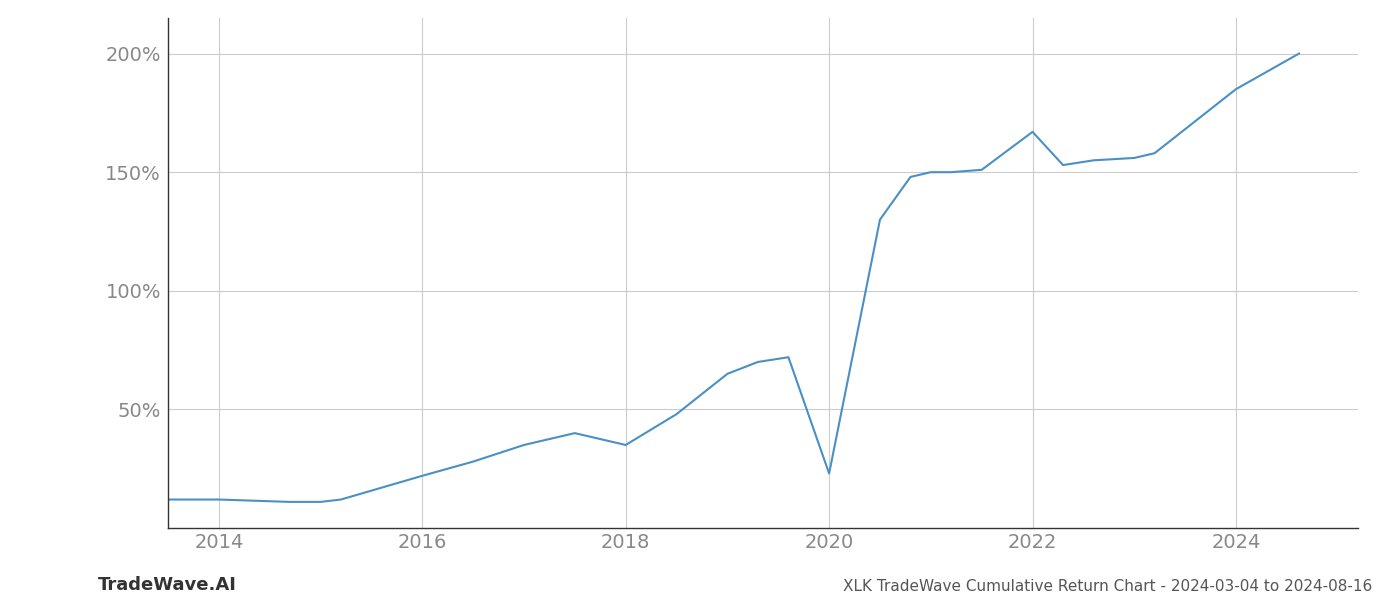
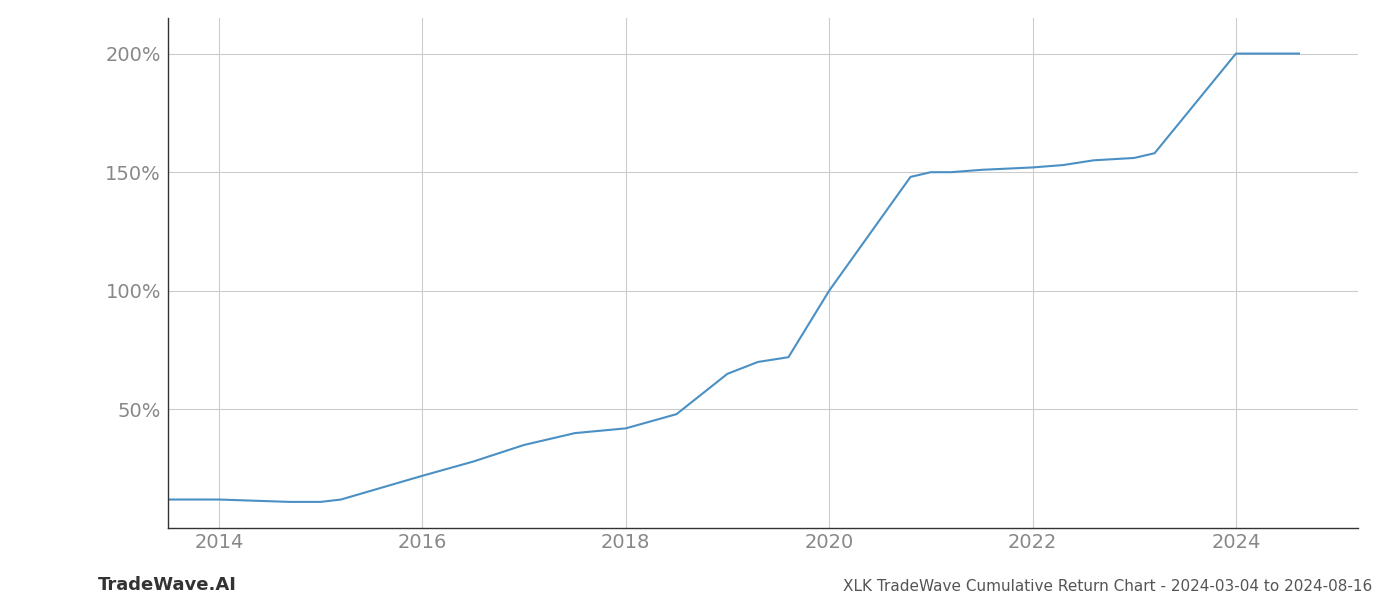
2018: 35% -> 42%
2020: 23% -> 100%
2022: 167% -> 152%
2024: 185% -> 200%
